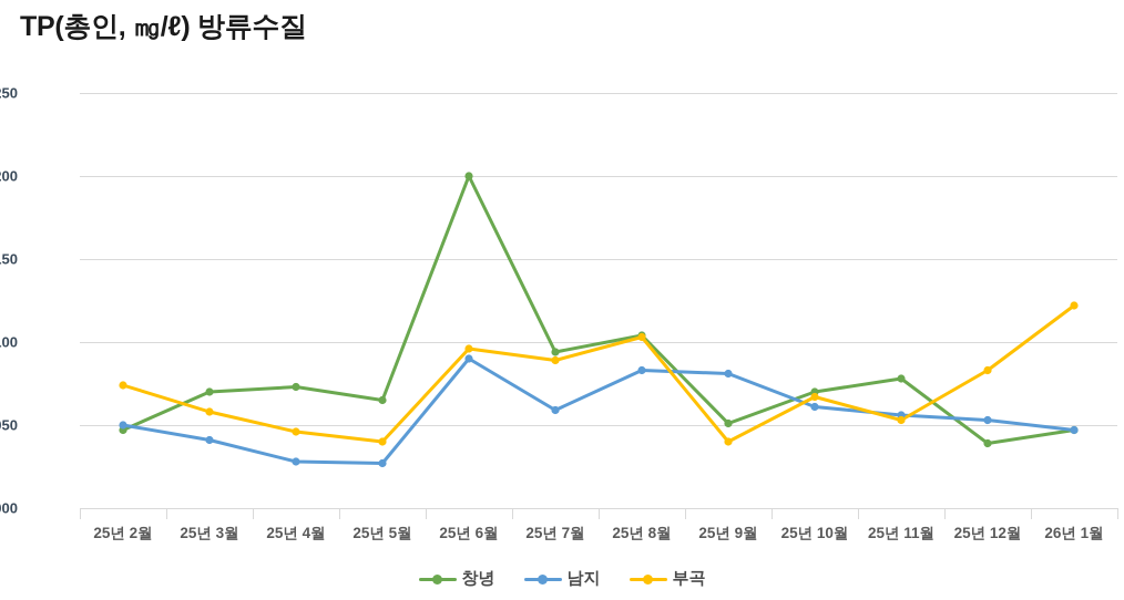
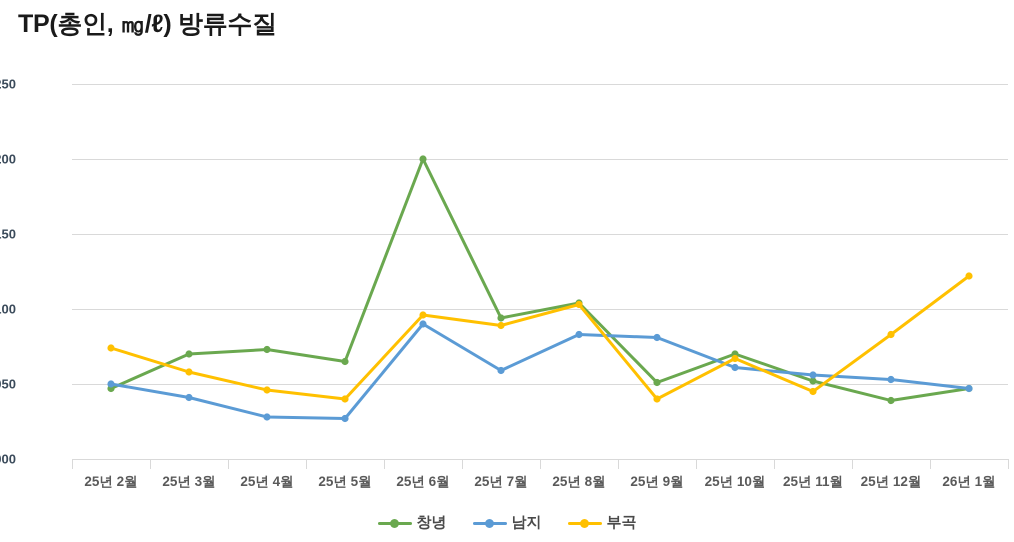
창녕/25년 11월: 0.078 -> 0.052
부곡/25년 11월: 0.053 -> 0.045
